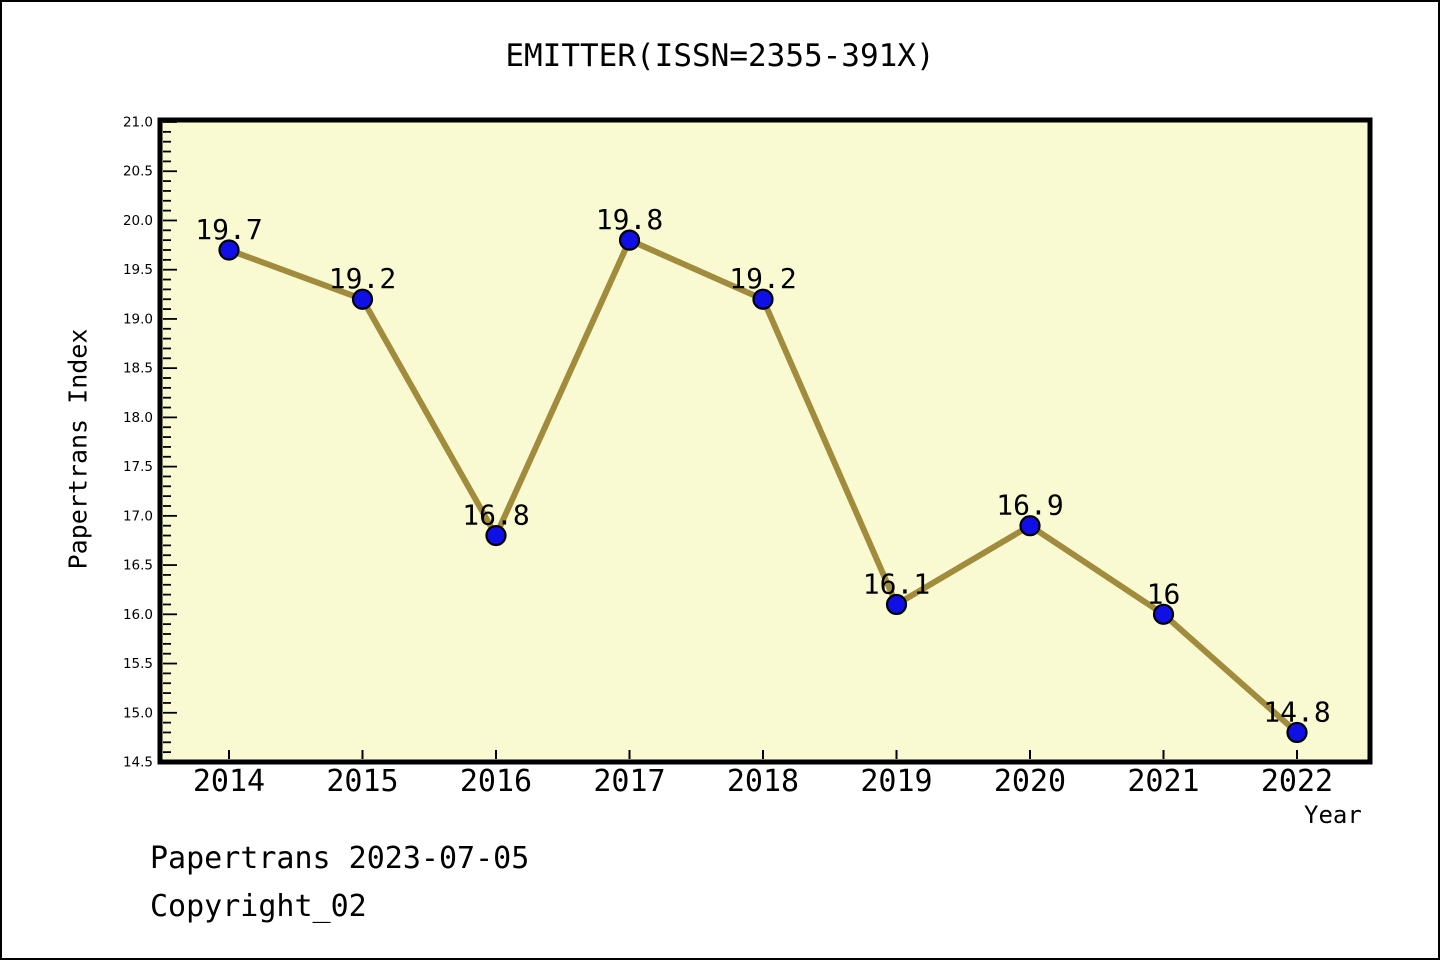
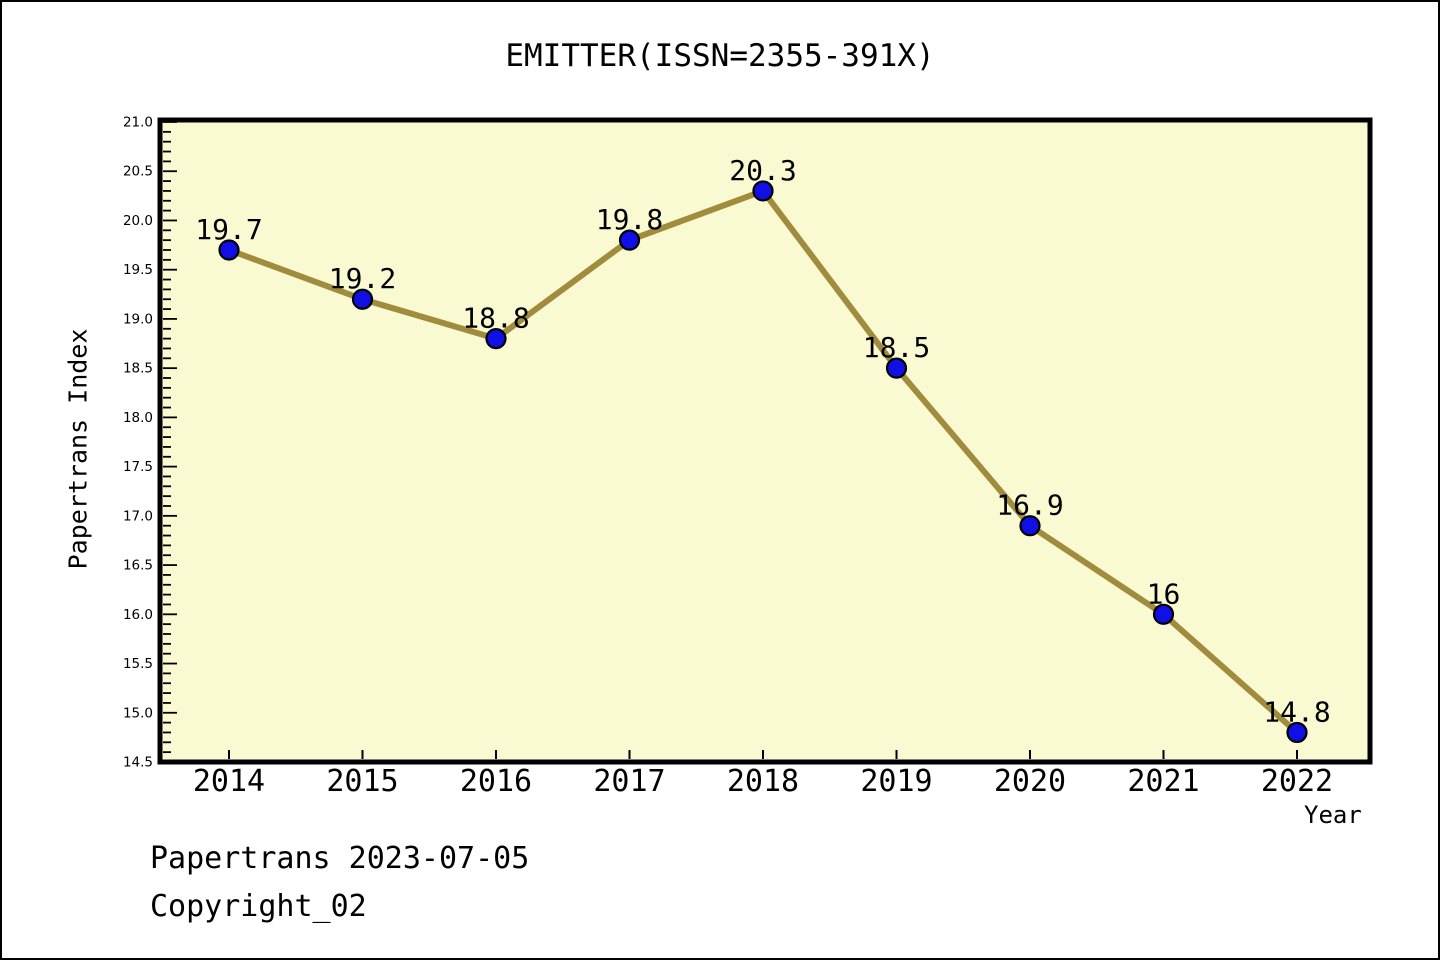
2016: 16.8 -> 18.8
2018: 19.2 -> 20.3
2019: 16.1 -> 18.5
